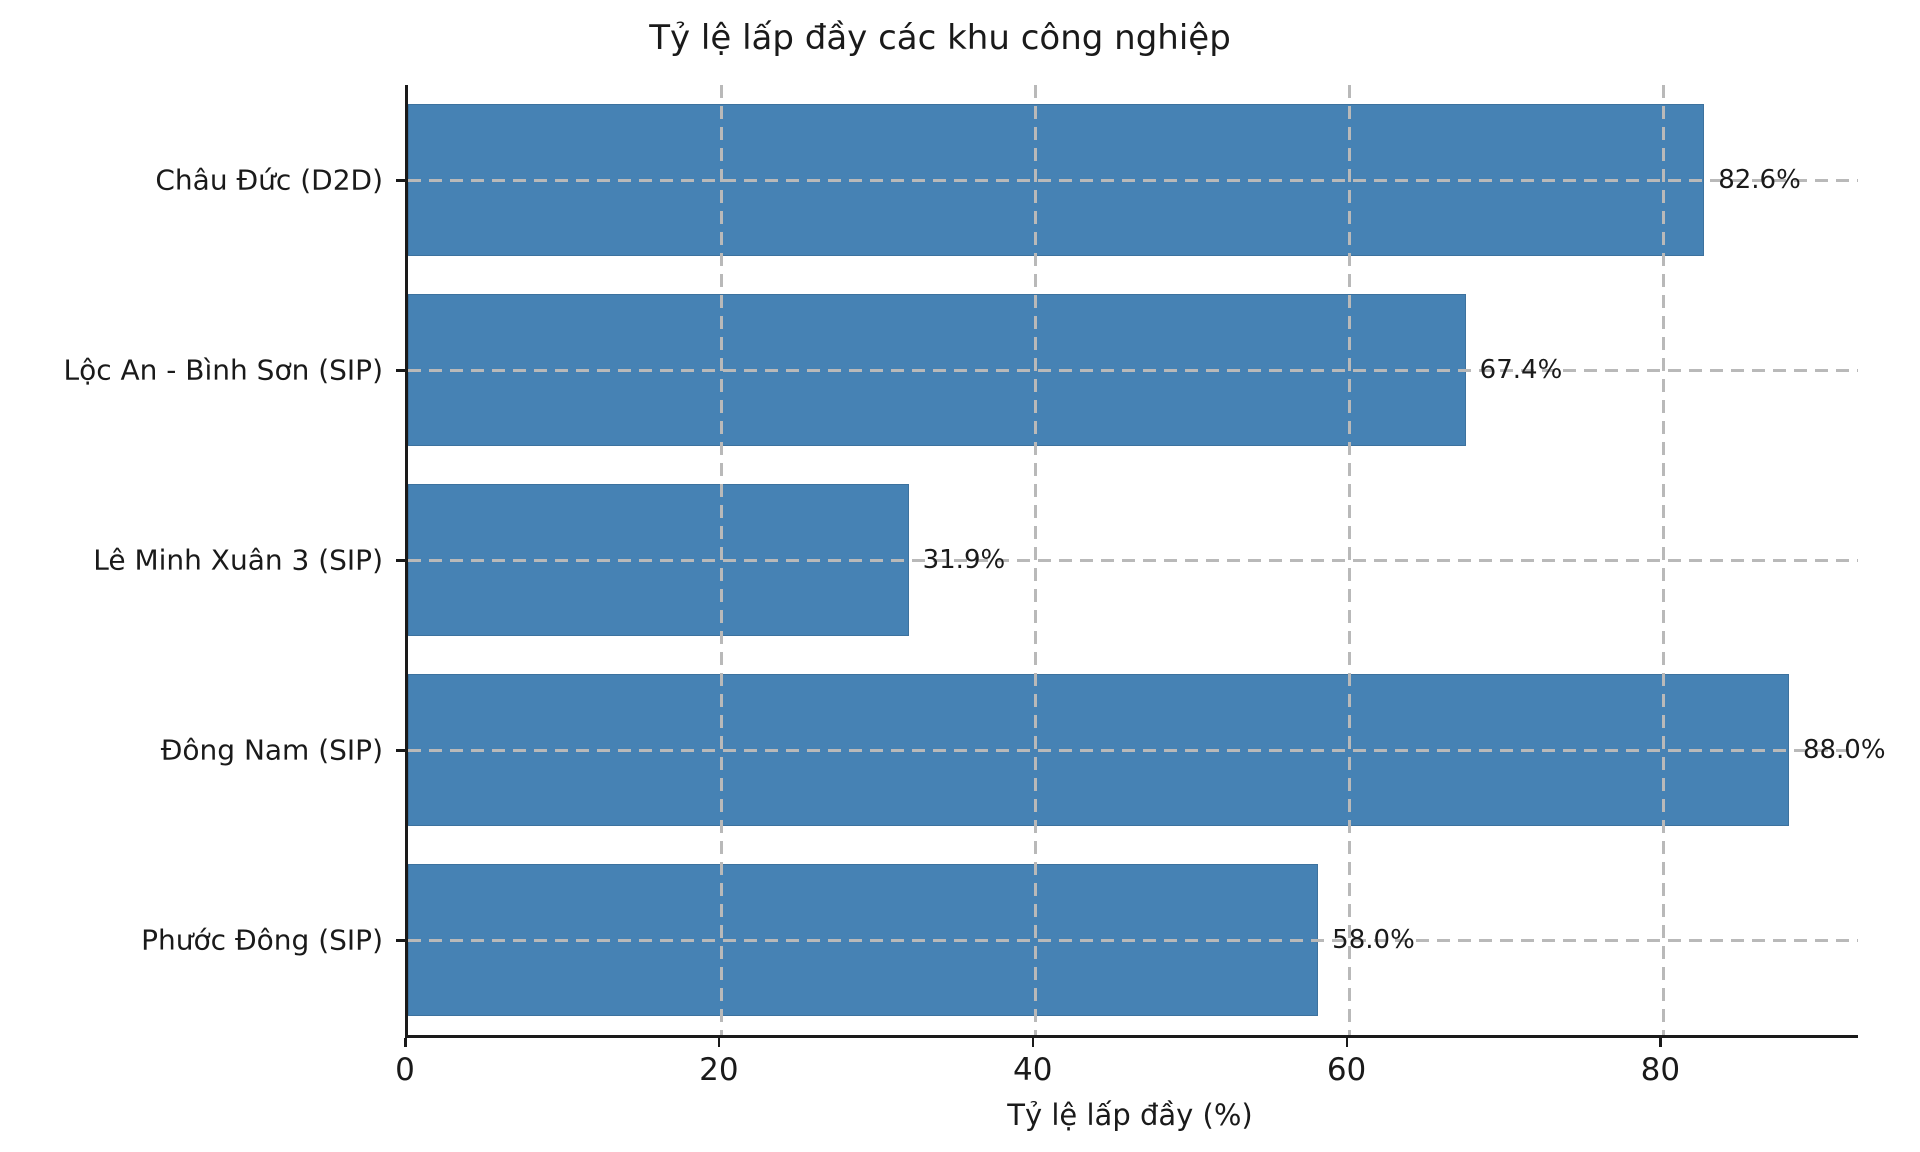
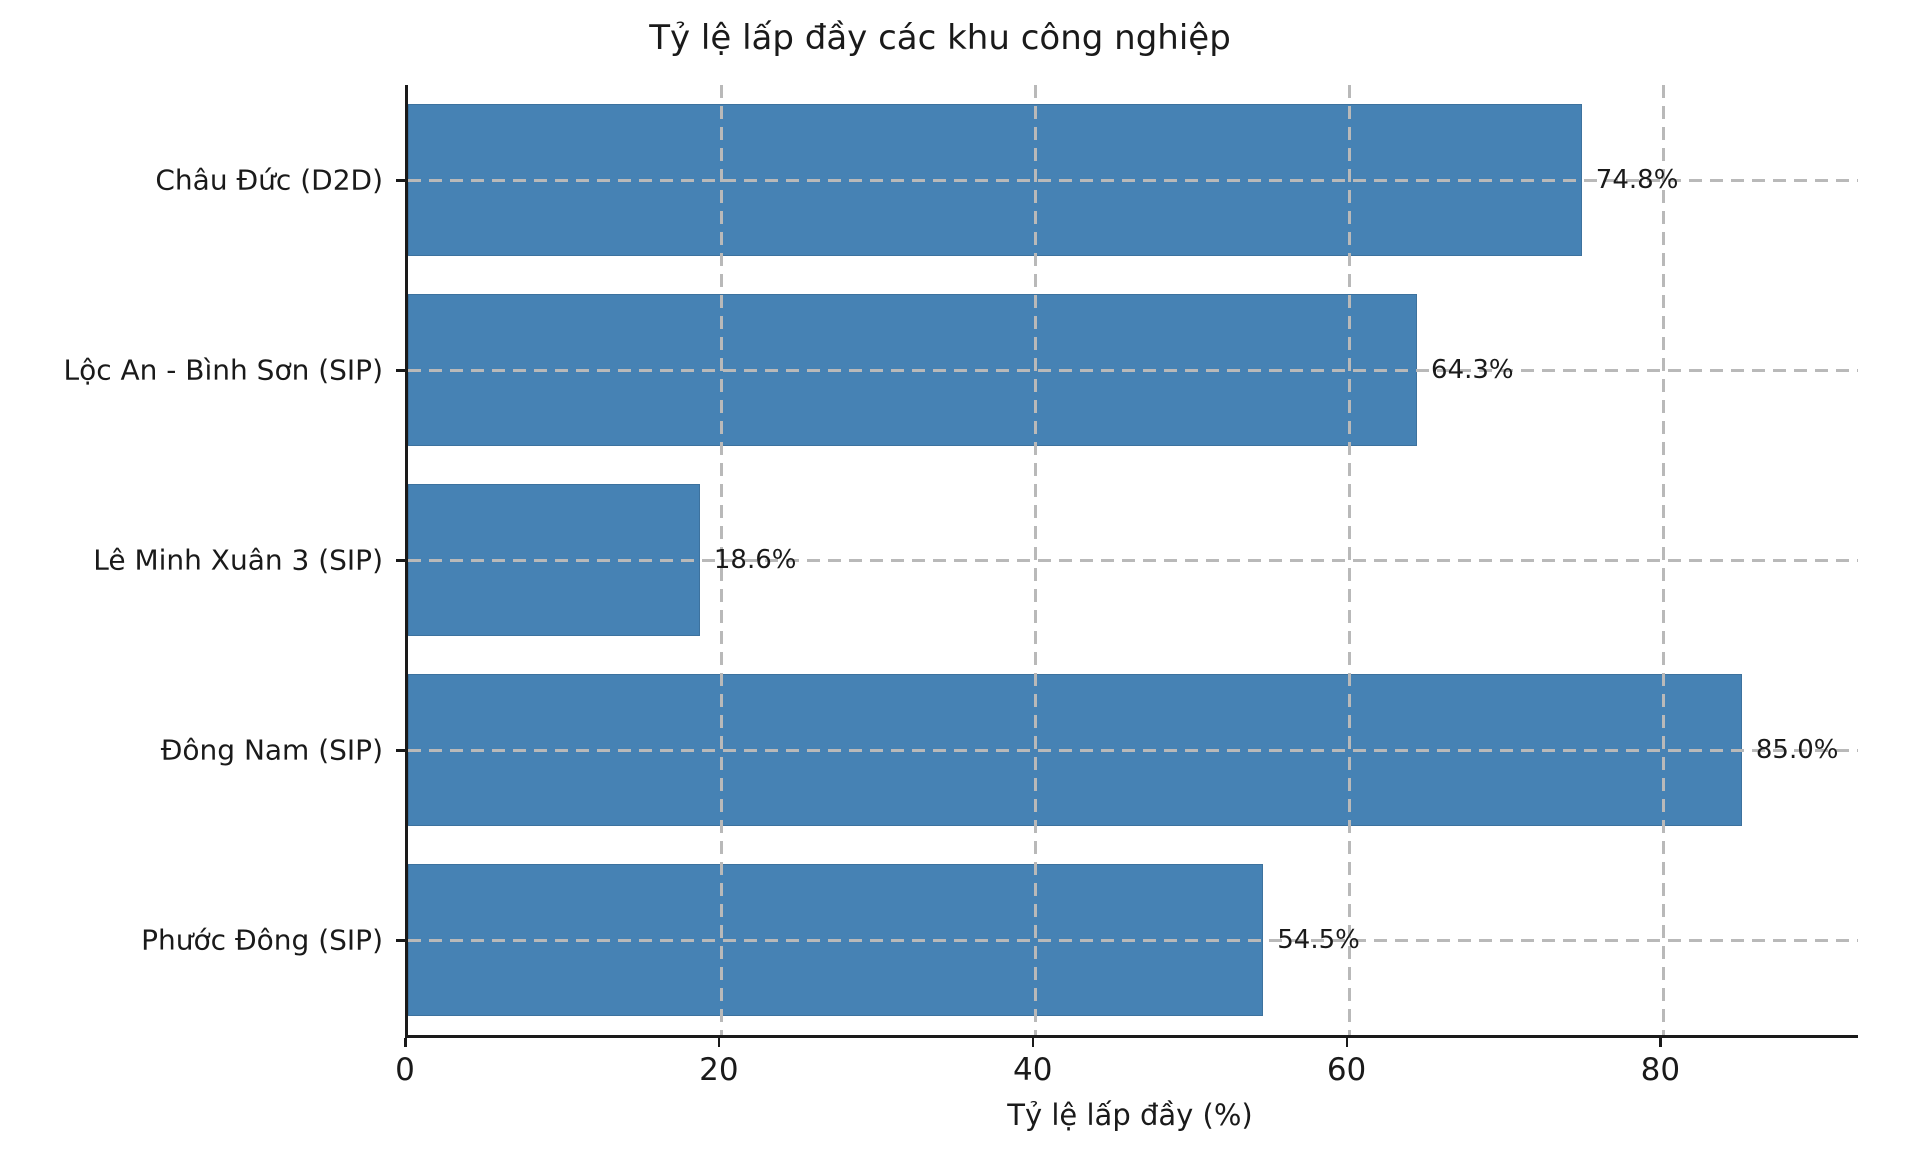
Châu Đức (D2D): 82.6% -> 74.8%
Lộc An - Bình Sơn (SIP): 67.4% -> 64.3%
Lê Minh Xuân 3 (SIP): 31.9% -> 18.6%
Đông Nam (SIP): 88.0% -> 85.0%
Phước Đông (SIP): 58.0% -> 54.5%
